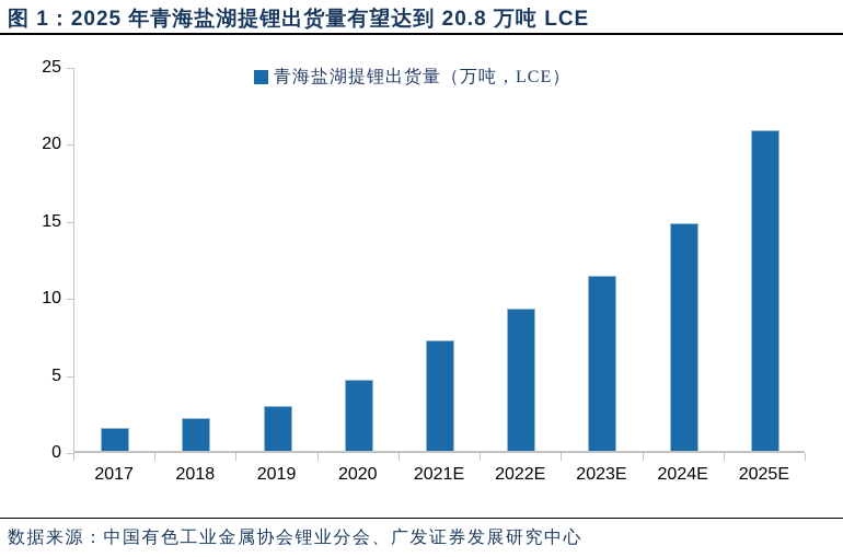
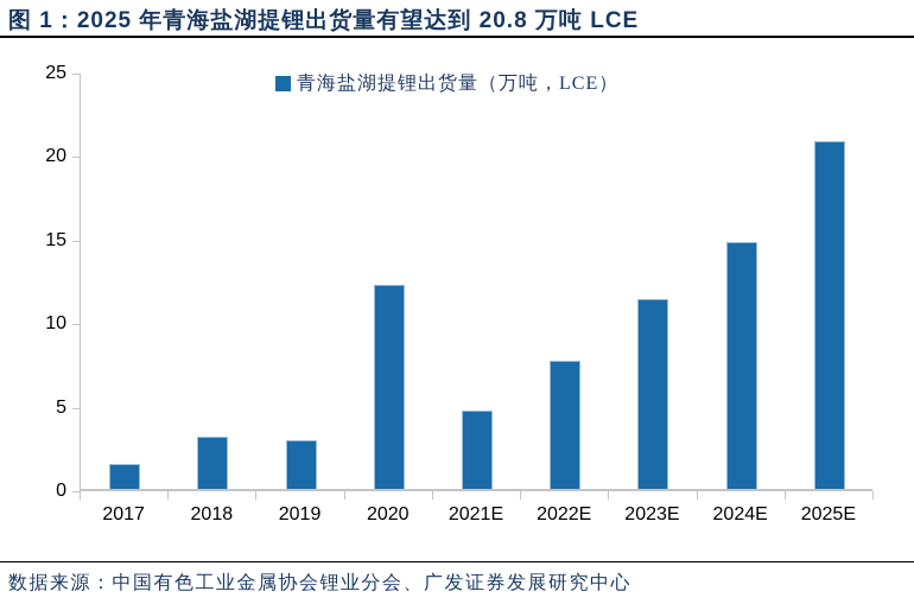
2018: 2.1 -> 3.1
2020: 4.6 -> 12.2
2021E: 7.2 -> 4.7
2022E: 9.2 -> 7.7
